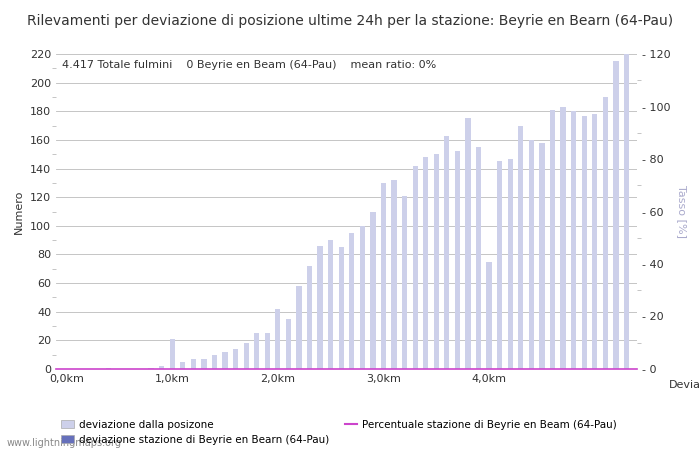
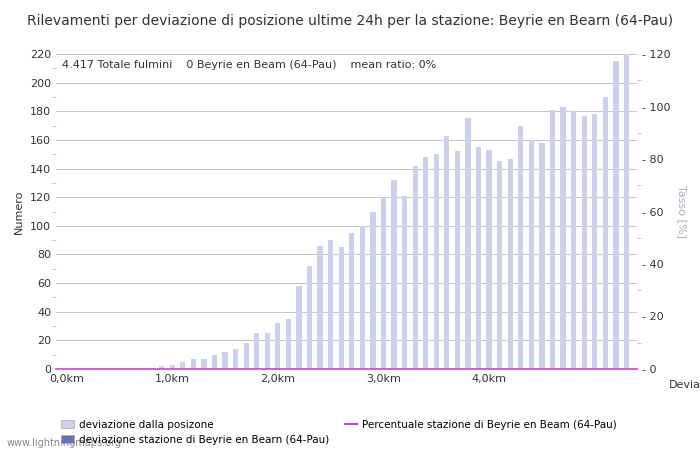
1,0km: 21 -> 3
2,0km: 42 -> 32
3,0km: 130 -> 120
4,0km: 75 -> 153
